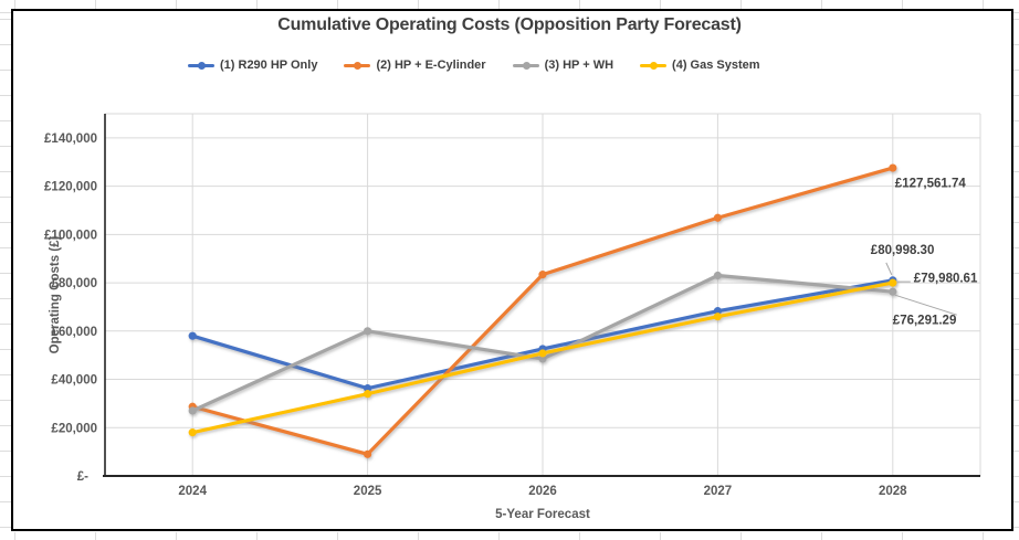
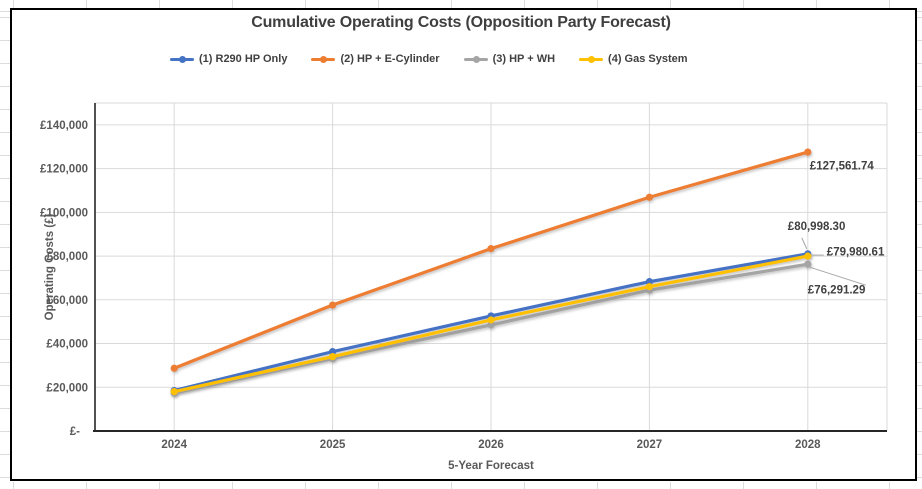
(1) R290 HP Only/2024: £58000 -> £18000
(3) HP + WH/2024: £27000 -> £17000
(2) HP + E-Cylinder/2025: £9000 -> £58000
(3) HP + WH/2025: £60000 -> £33000
(3) HP + WH/2027: £83000 -> £64000
